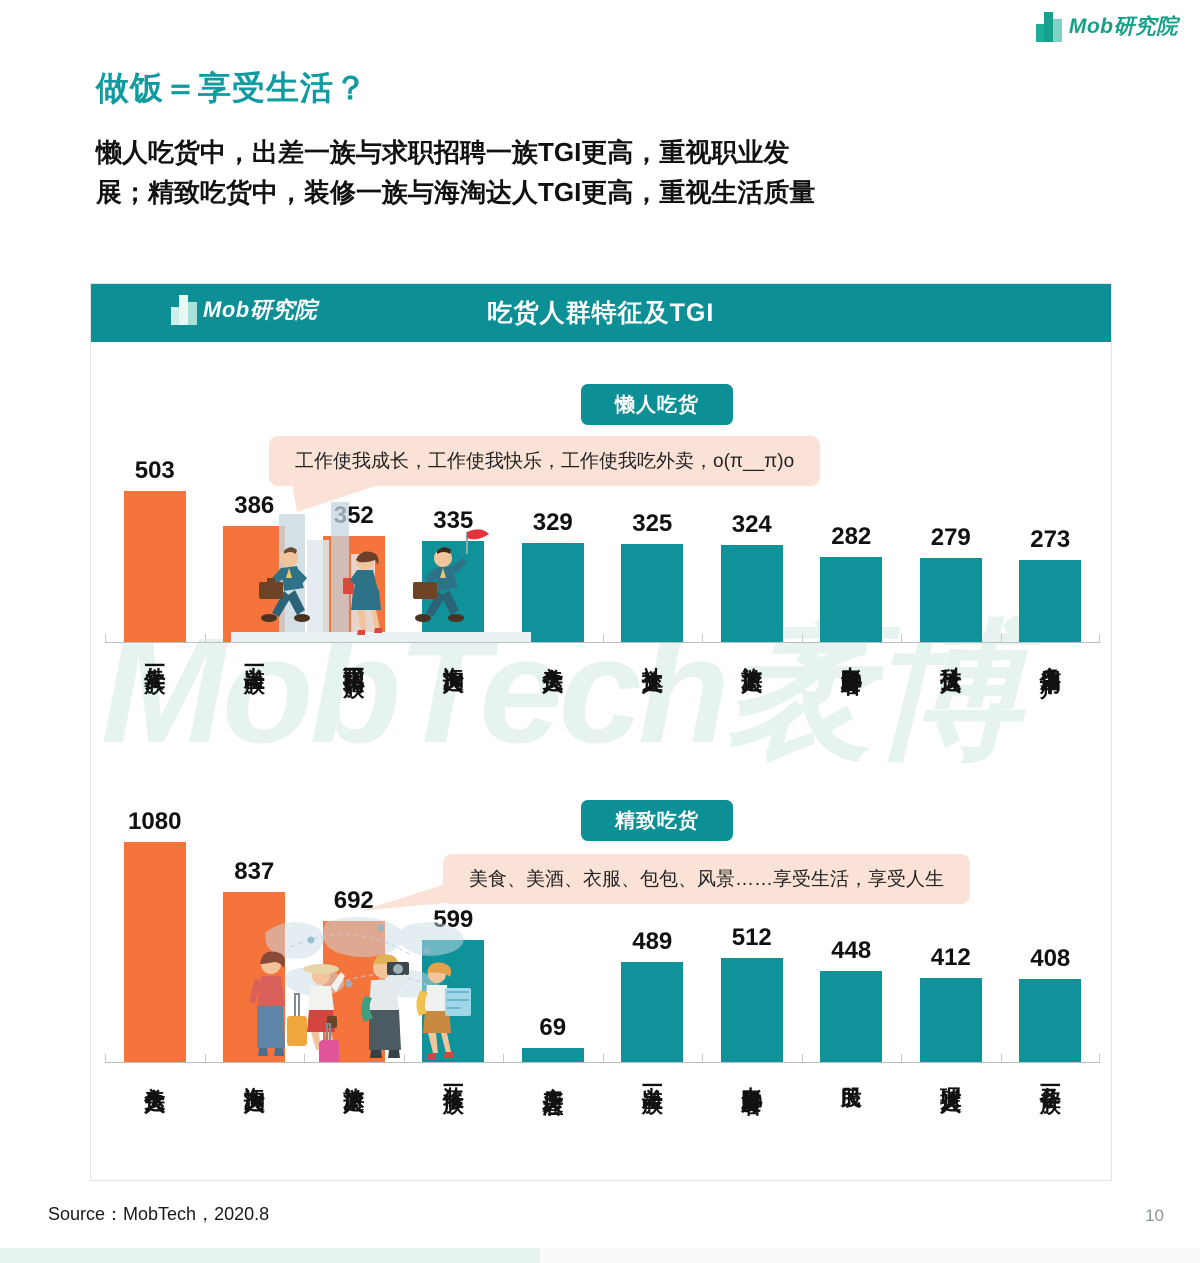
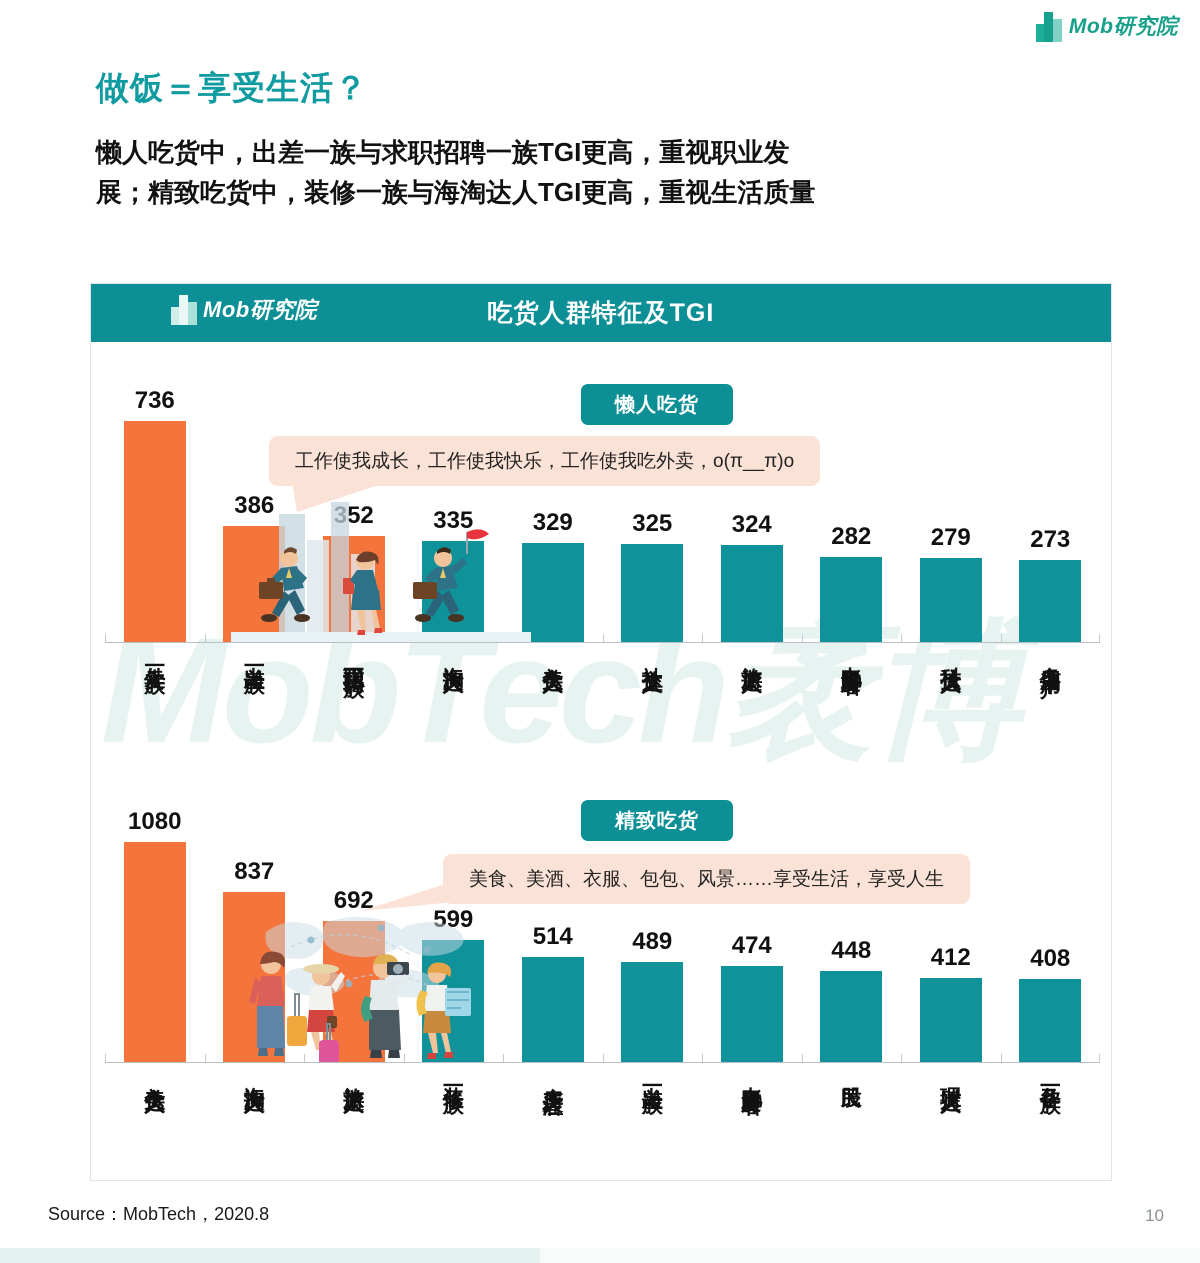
懒人吃货/外卖一族: 503 -> 736
精致吃货/房产关注者: 69 -> 514
精致吃货/电影爱好者: 512 -> 474
